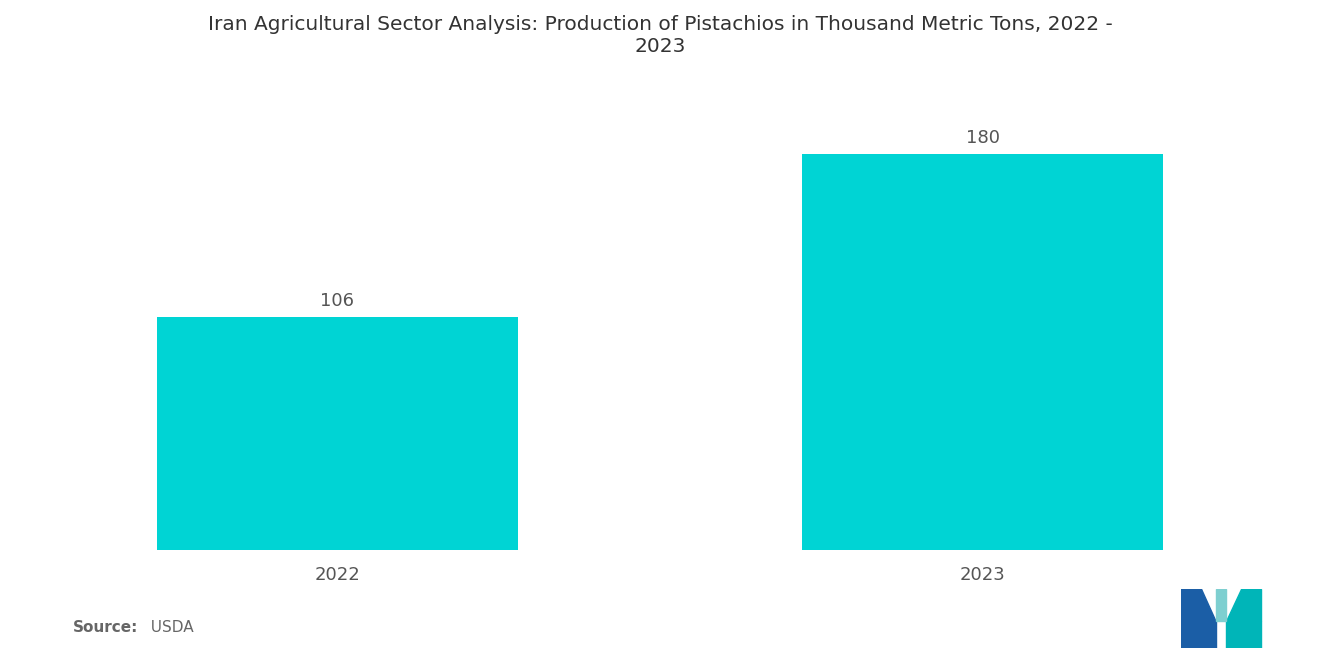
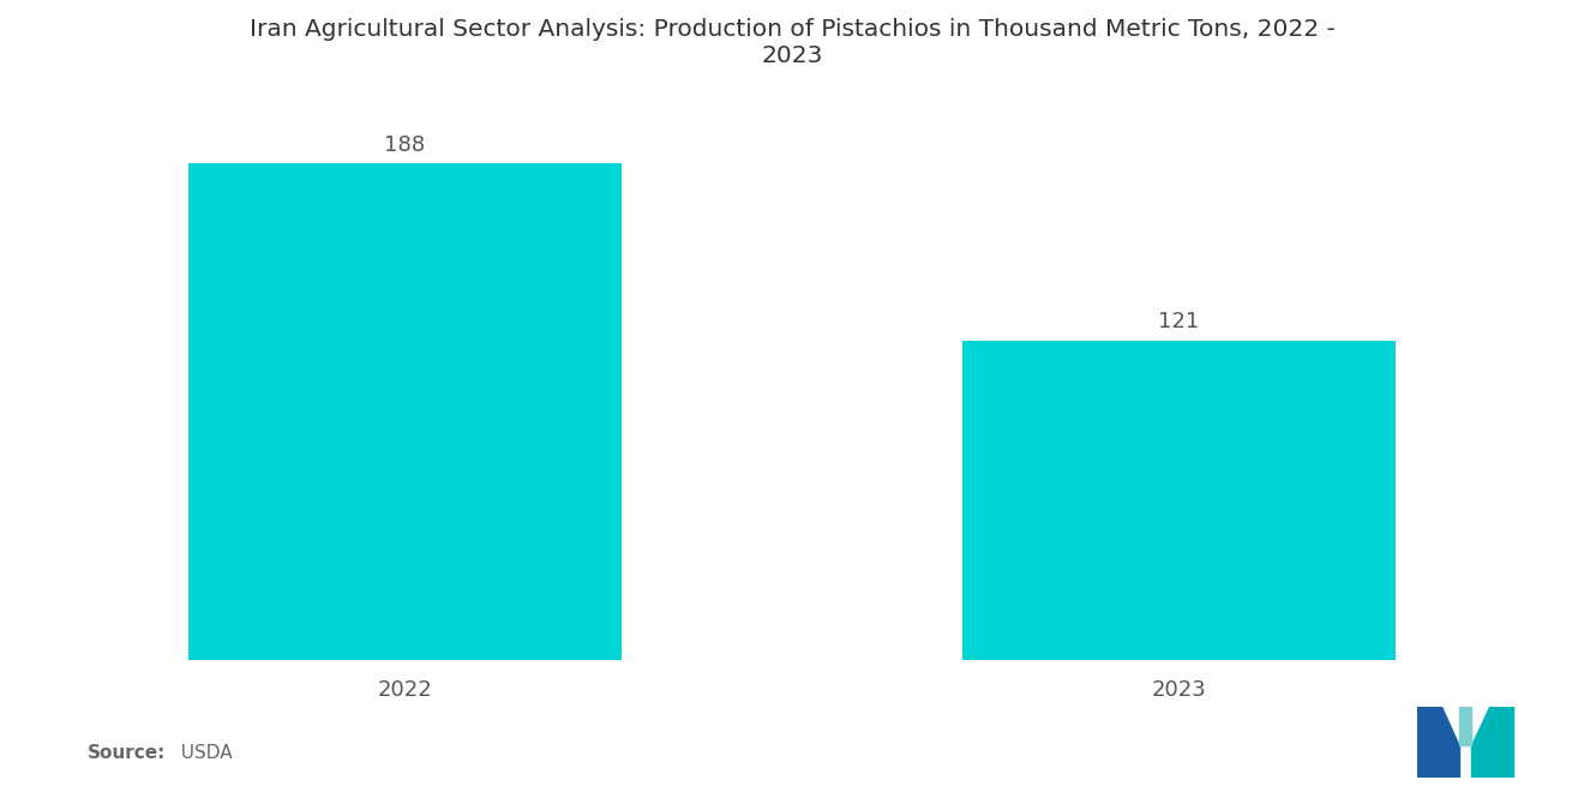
2022: 106 -> 188
2023: 180 -> 121
